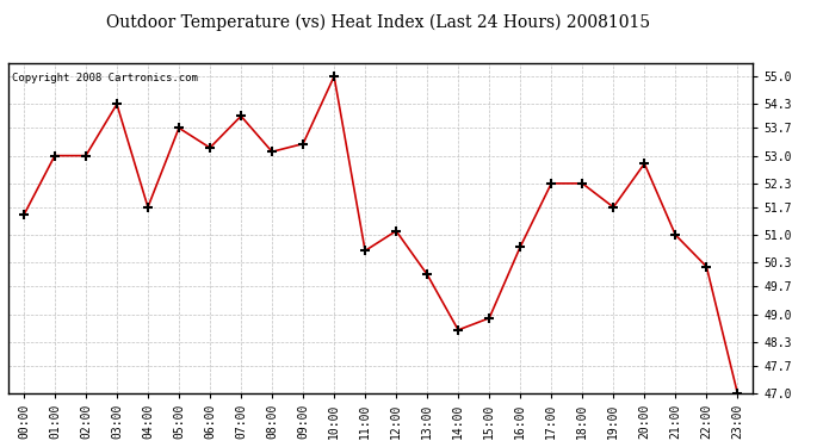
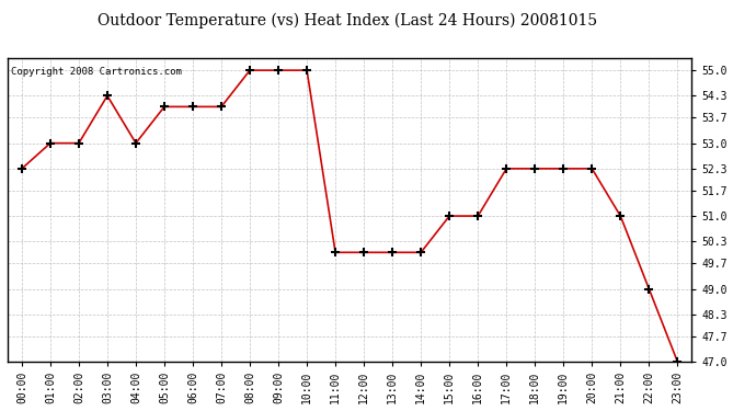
00:00: 51.5 -> 52.3
04:00: 51.7 -> 53.0
05:00: 53.7 -> 54.0
06:00: 53.2 -> 54.0
08:00: 53.1 -> 55.0
09:00: 53.3 -> 55.0
11:00: 50.6 -> 50.0
12:00: 51.1 -> 50.0
14:00: 48.6 -> 50.0
15:00: 48.9 -> 51.0
16:00: 50.7 -> 51.0
19:00: 51.7 -> 52.3
20:00: 52.8 -> 52.3
22:00: 50.2 -> 49.0
